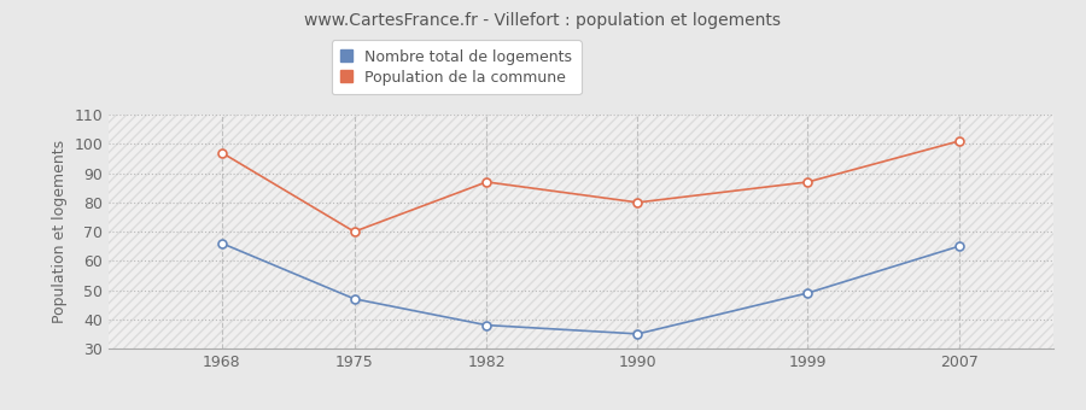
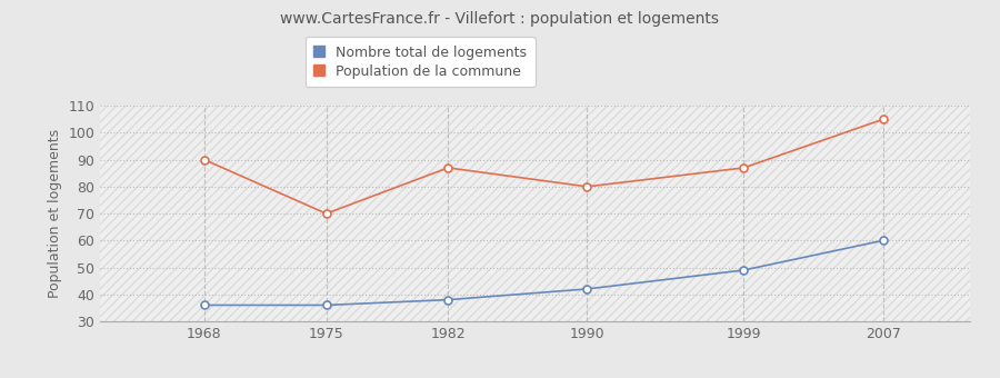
Nombre total de logements/1968: 66 -> 36
Population de la commune/1968: 97 -> 90
Nombre total de logements/1975: 47 -> 36
Nombre total de logements/1990: 35 -> 42
Nombre total de logements/2007: 65 -> 60
Population de la commune/2007: 101 -> 105
